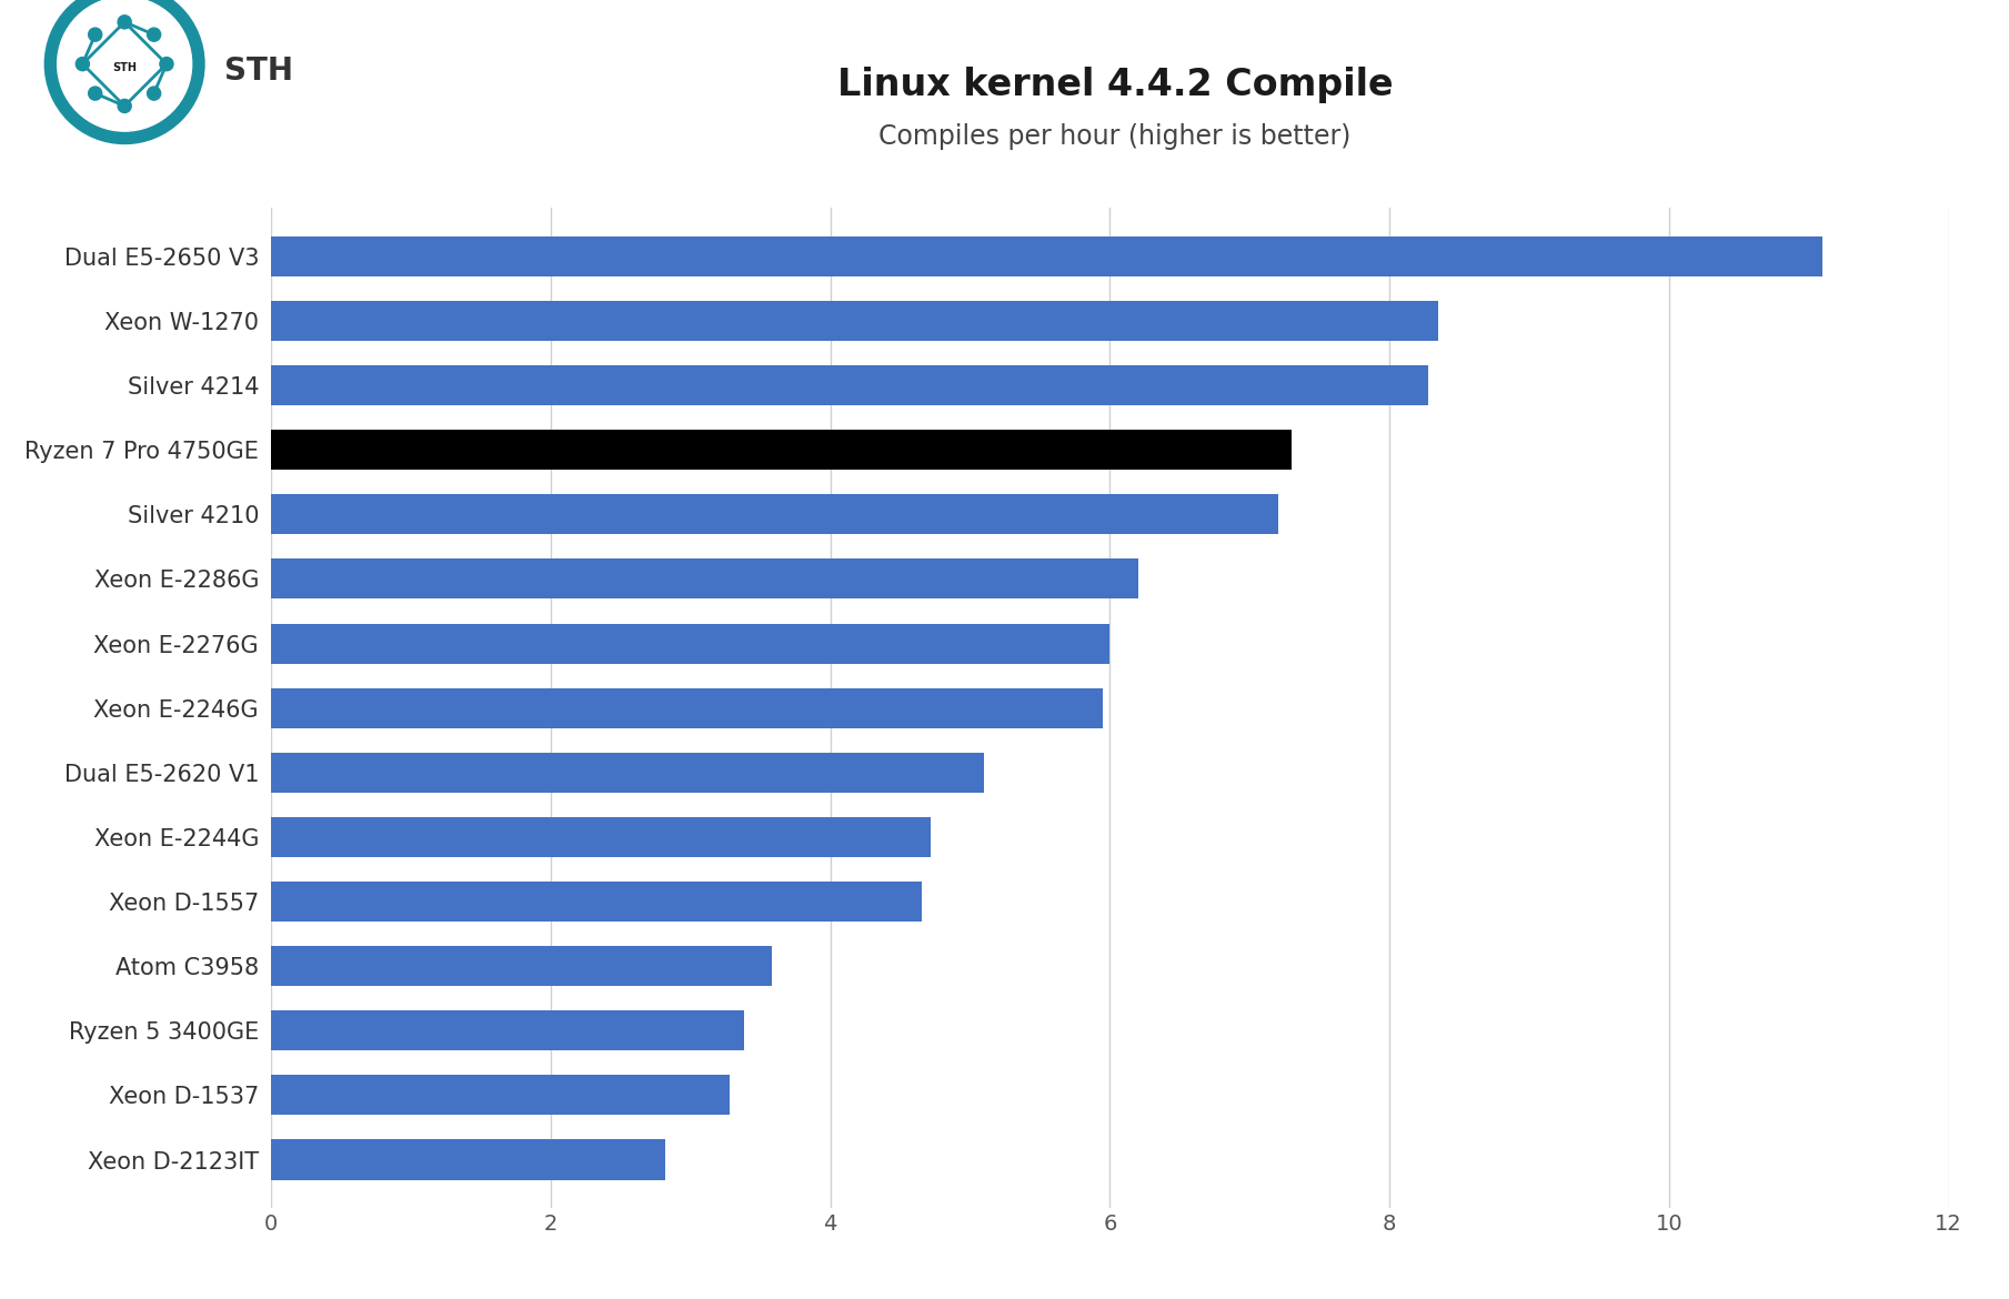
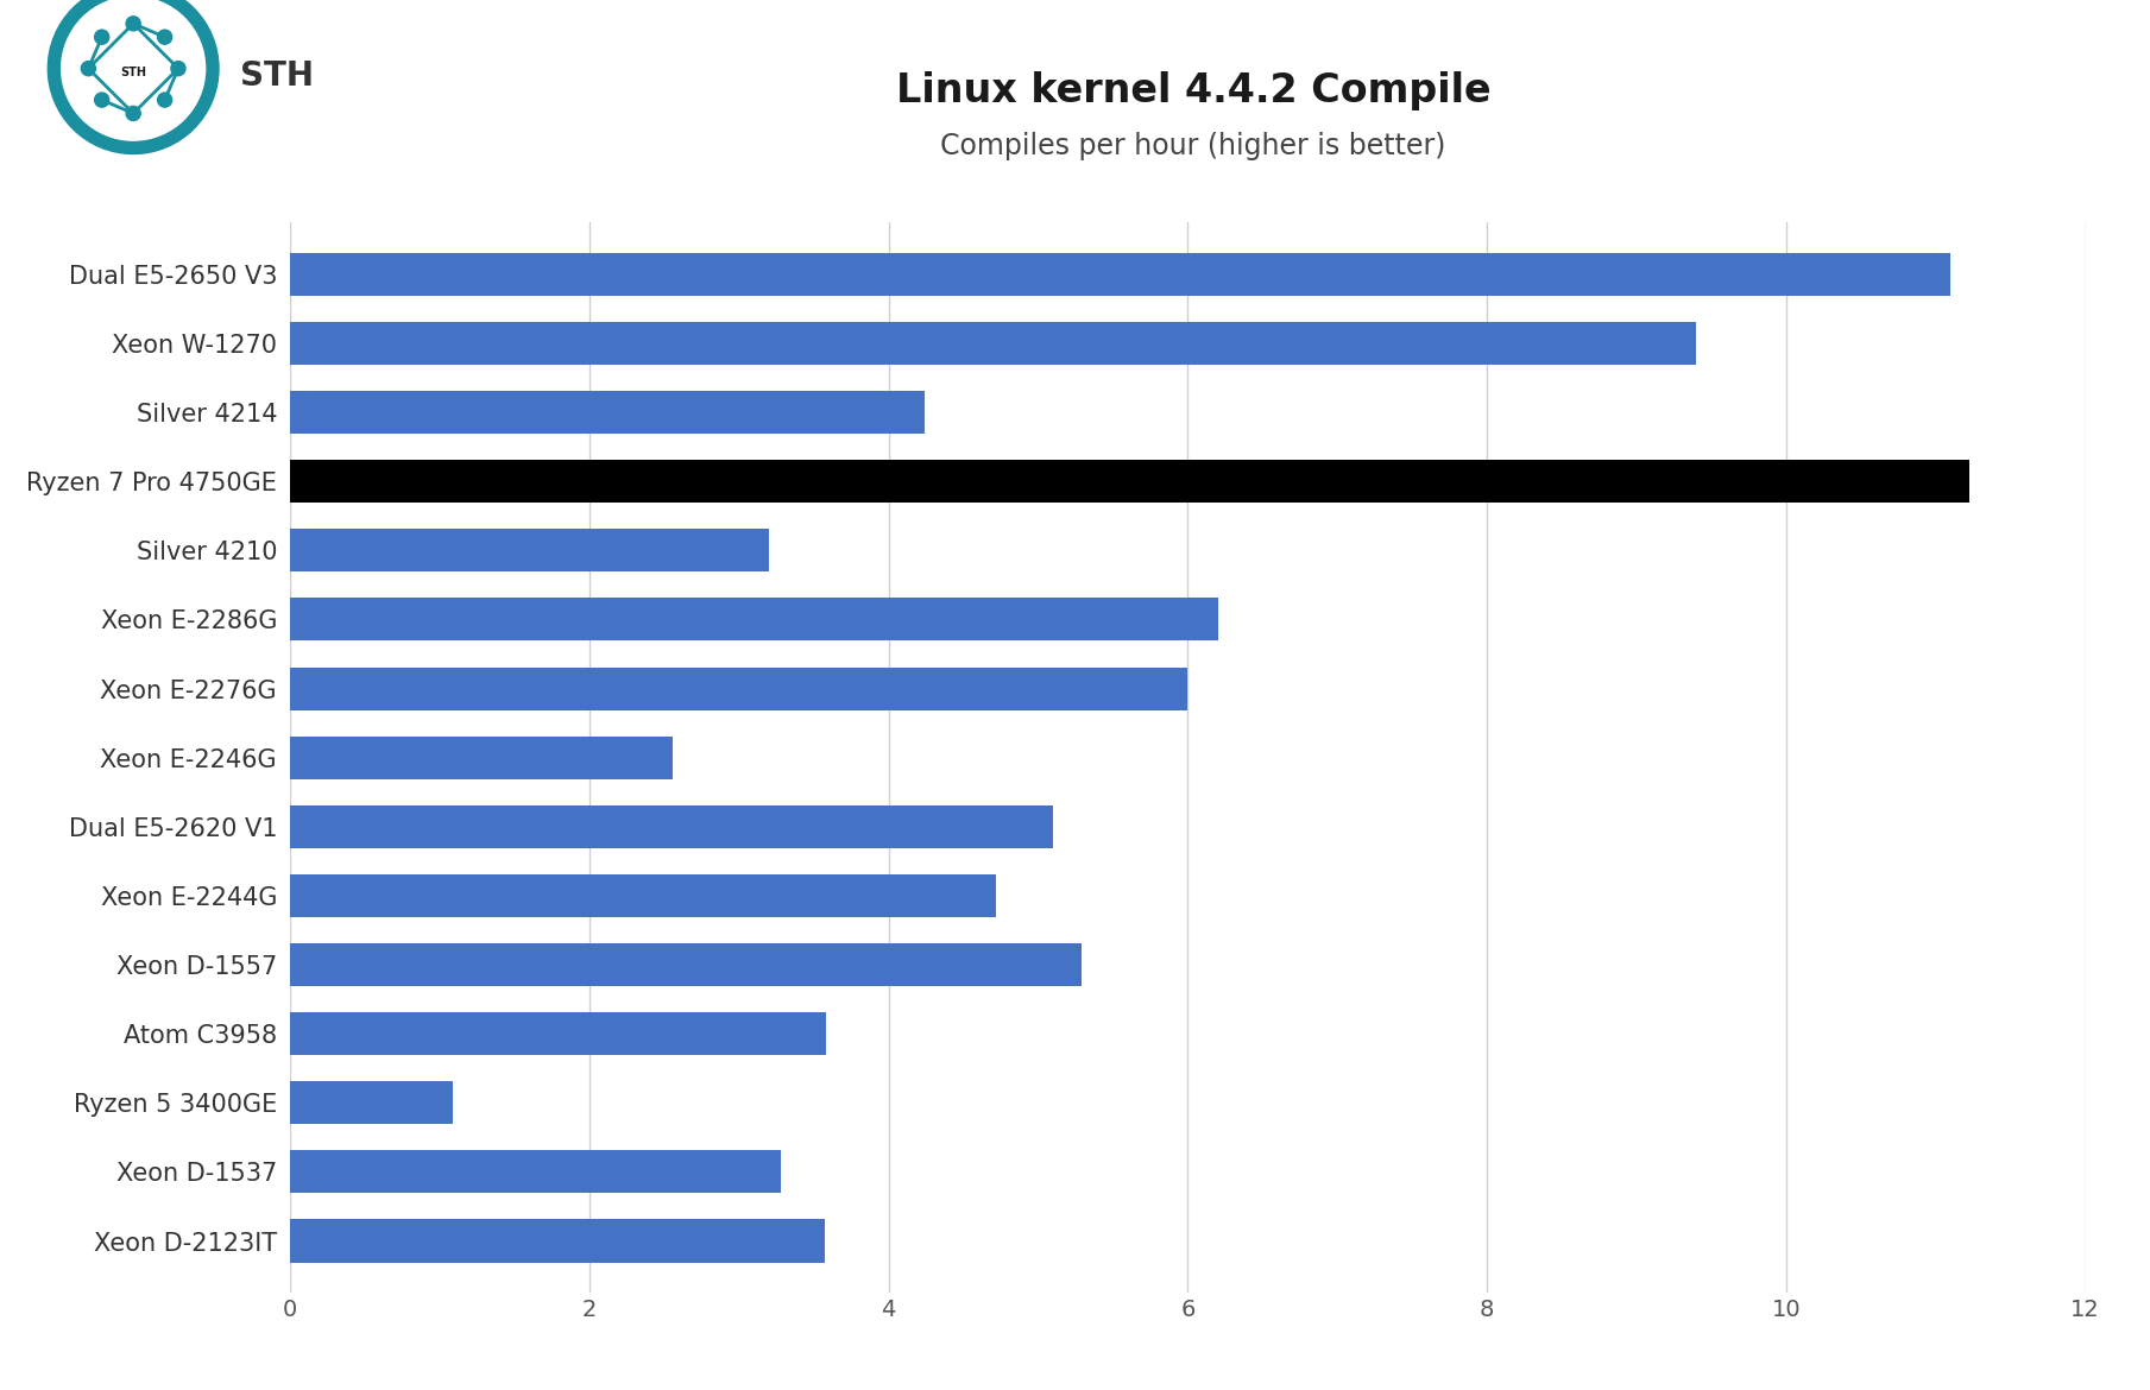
Xeon W-1270: 8.35 -> 9.40
Silver 4214: 8.28 -> 4.24
Ryzen 7 Pro 4750GE: 7.30 -> 11.22
Silver 4210: 7.20 -> 3.20
Xeon E-2246G: 5.95 -> 2.56
Xeon D-1557: 4.65 -> 5.29
Ryzen 5 3400GE: 3.38 -> 1.09
Xeon D-2123IT: 2.82 -> 3.57
